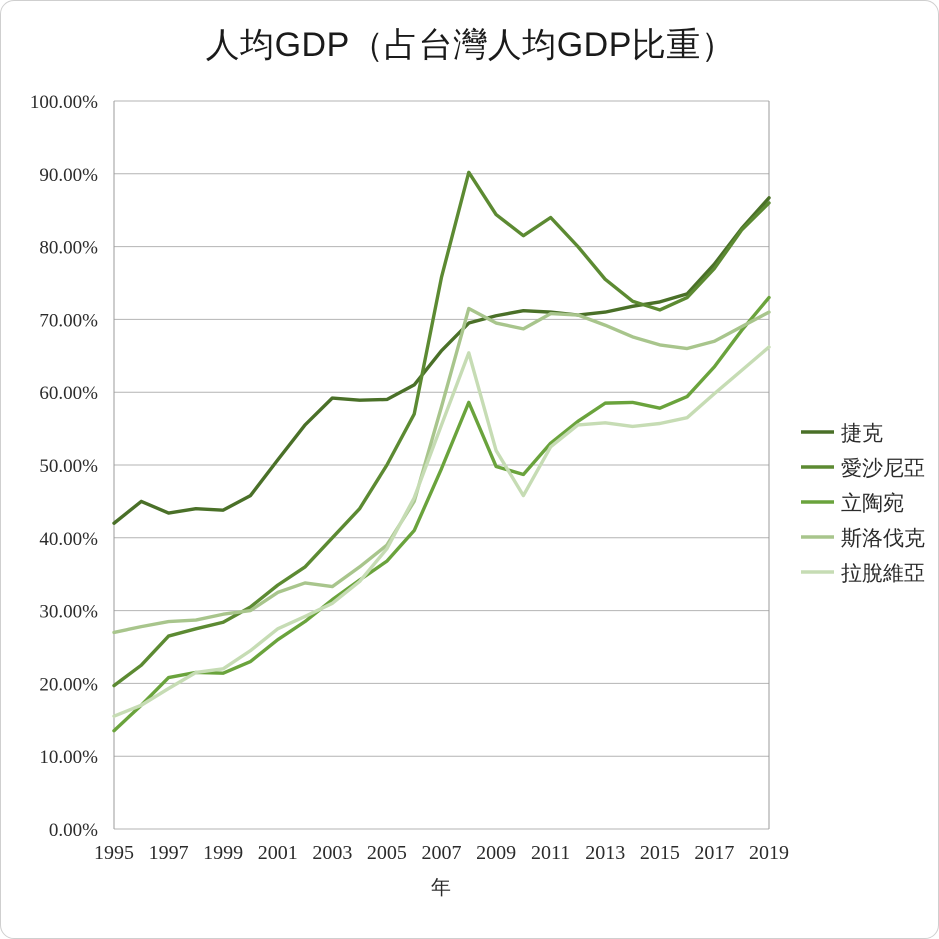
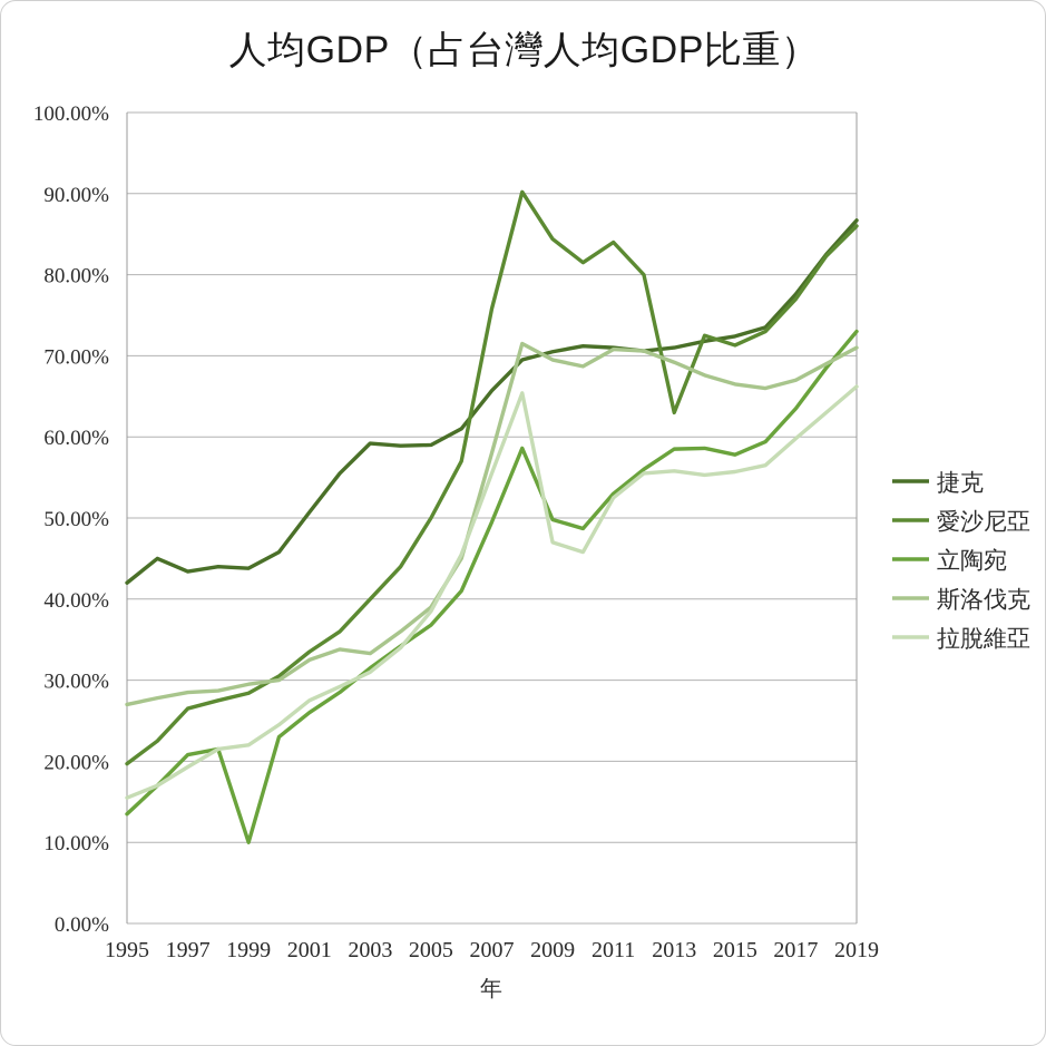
立陶宛/1999: 21% -> 10%
拉脫維亞/2009: 52% -> 47%
愛沙尼亞/2013: 76% -> 63%
